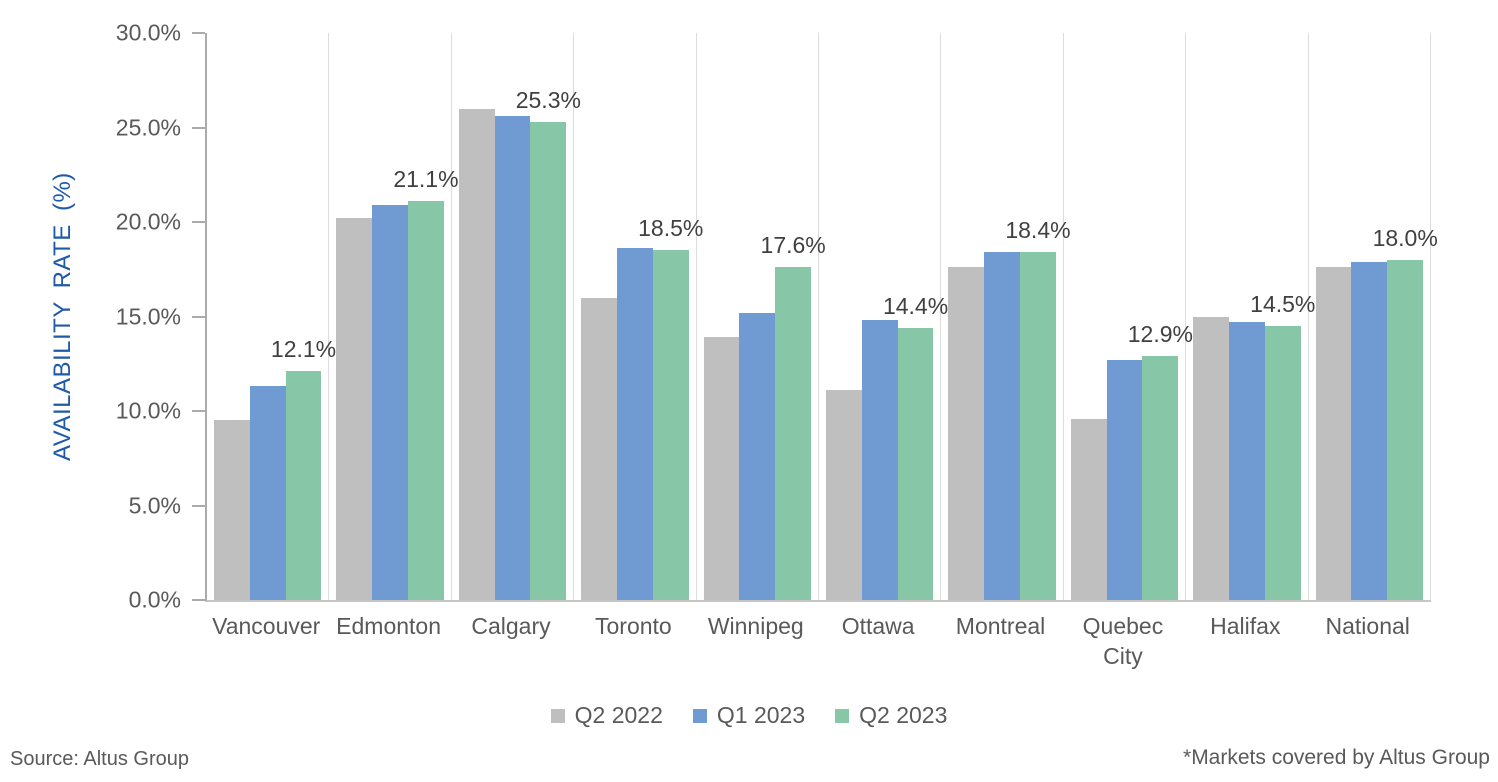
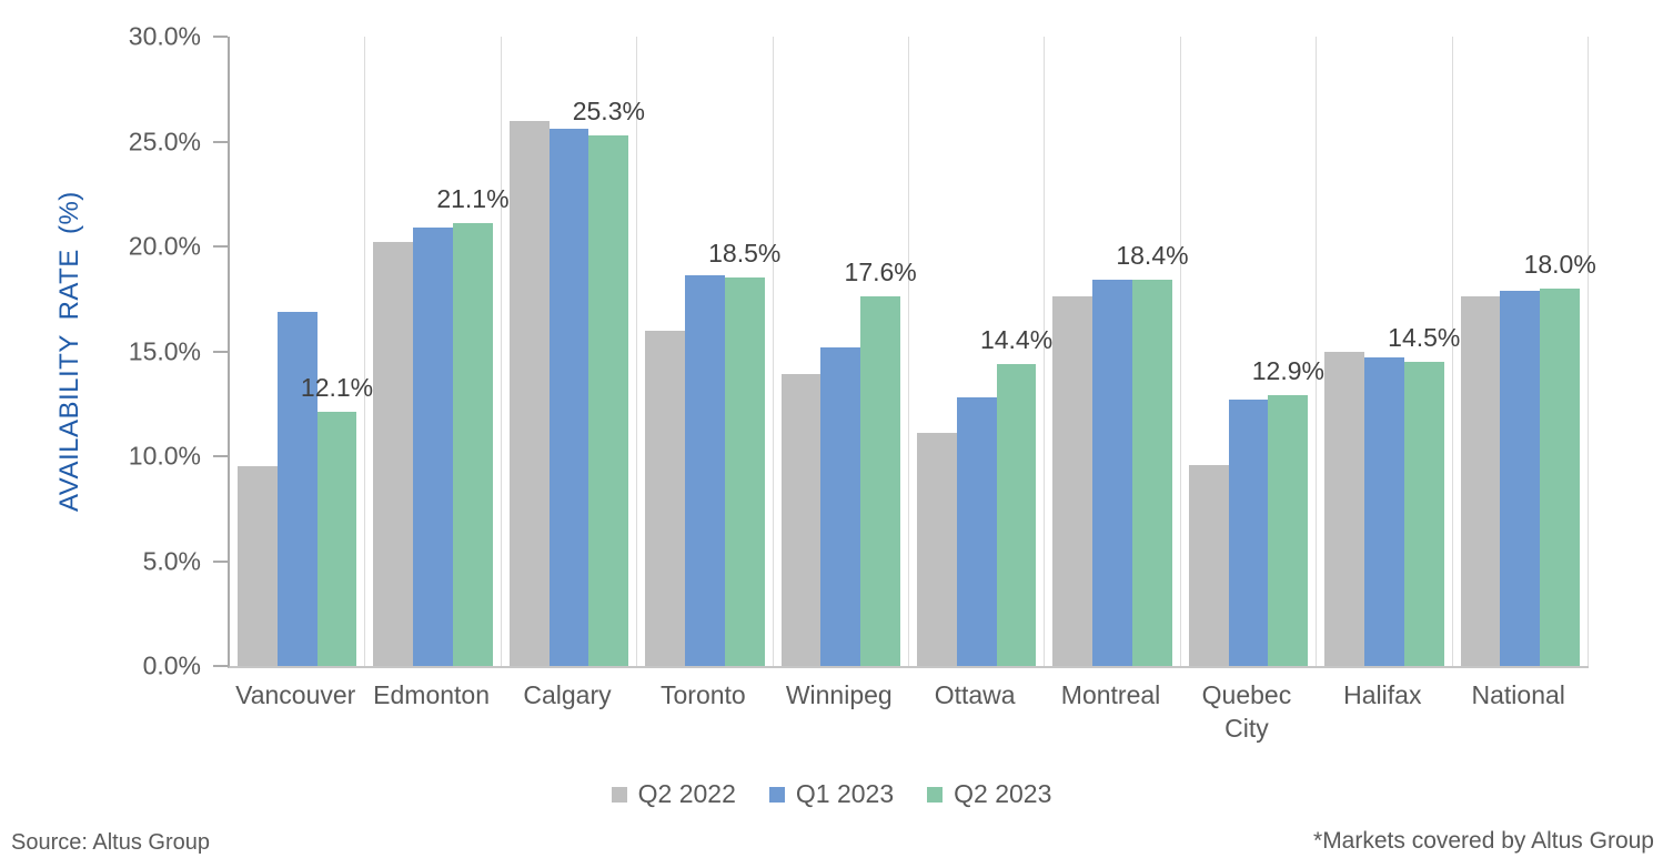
Q1 2023/Vancouver: 11.3% -> 16.9%
Q1 2023/Ottawa: 14.8% -> 12.8%
